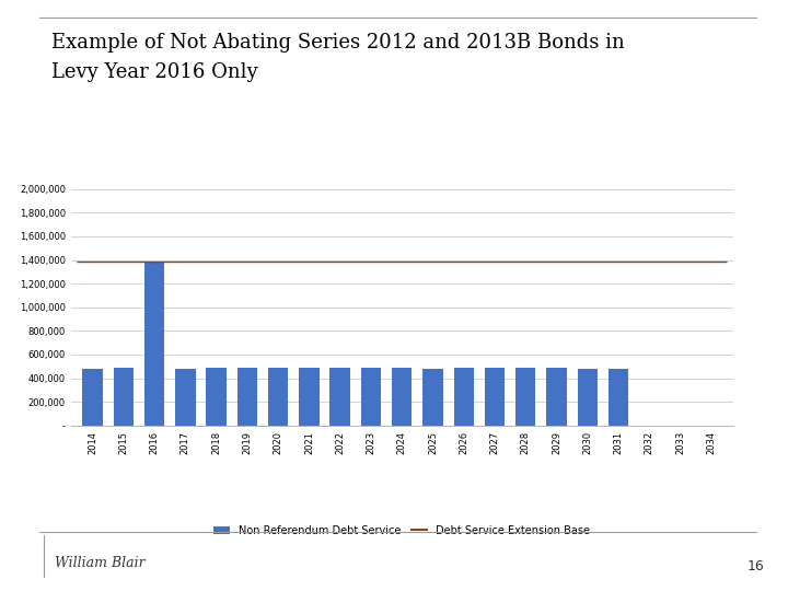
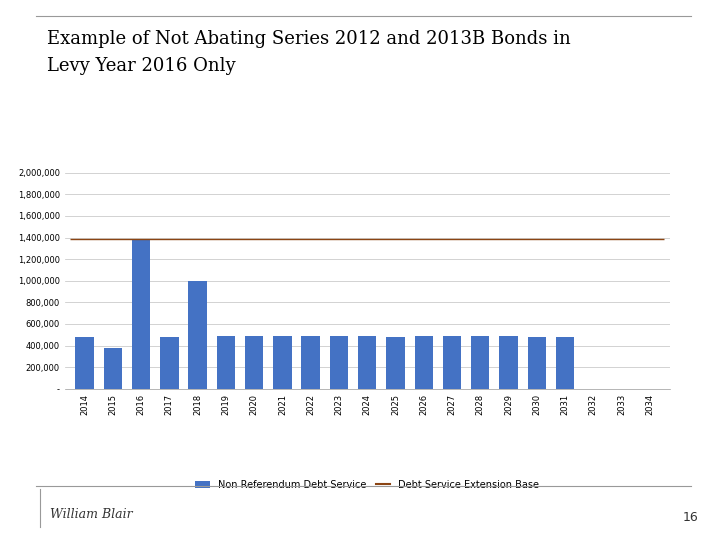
2015: 490,000 -> 380,000
2018: 490,000 -> 1,000,000
